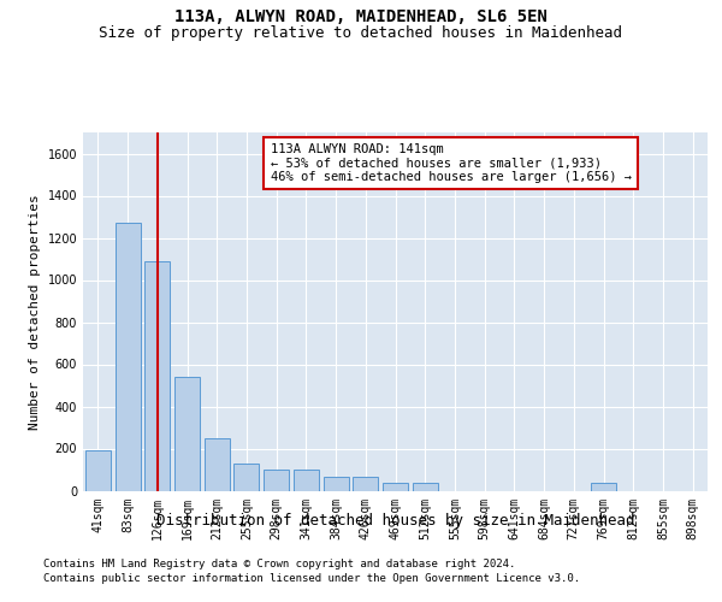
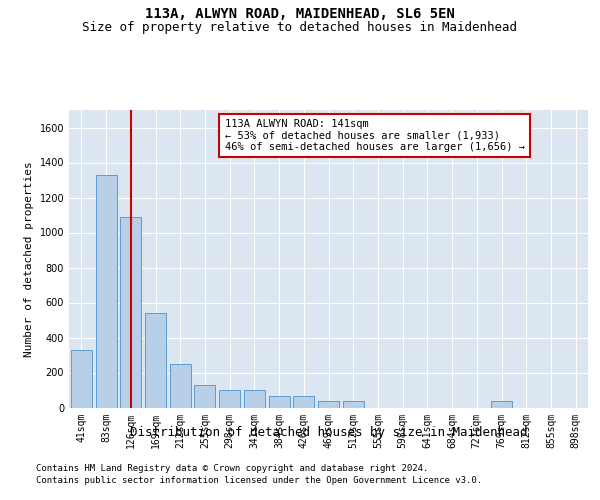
41sqm: 190 -> 330
83sqm: 1270 -> 1330
